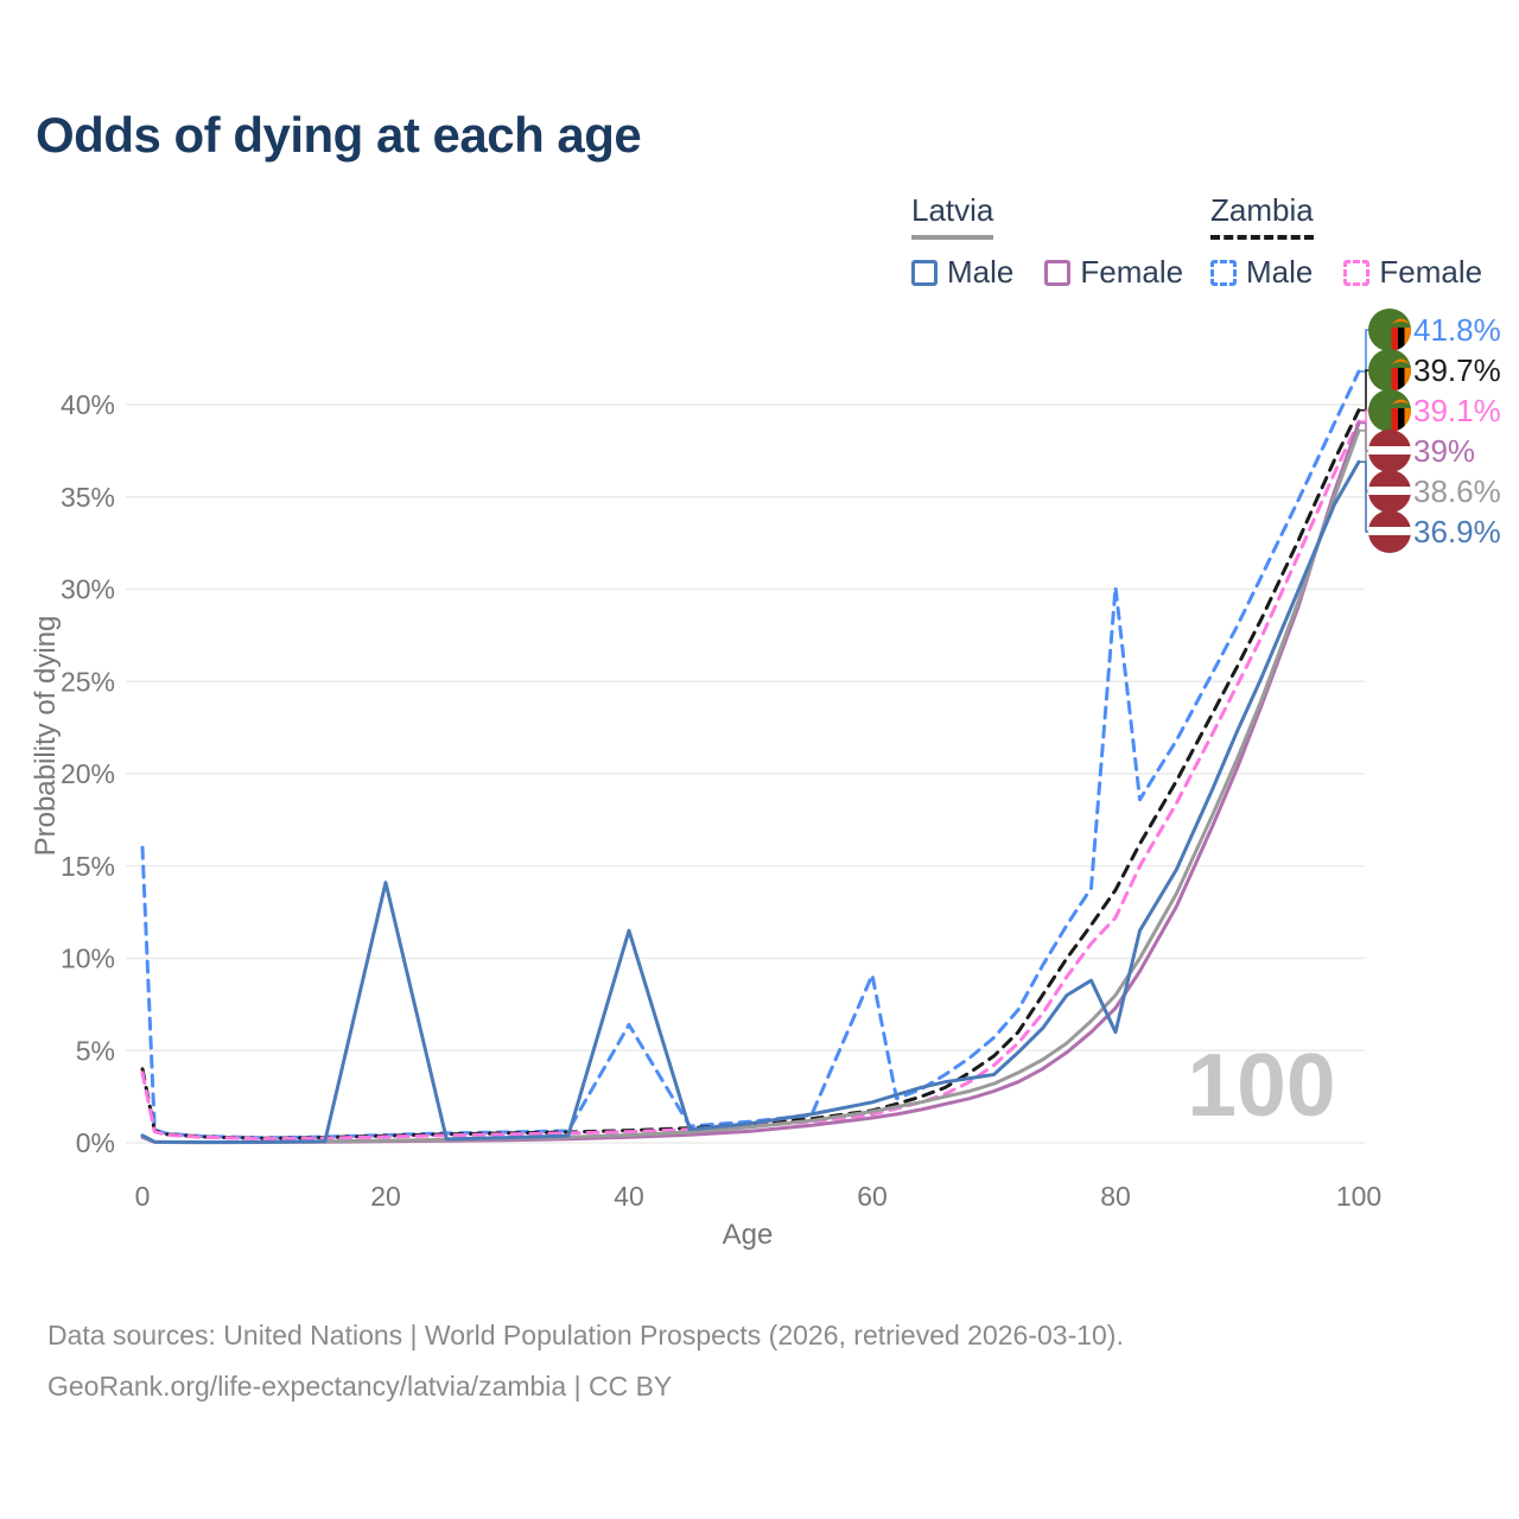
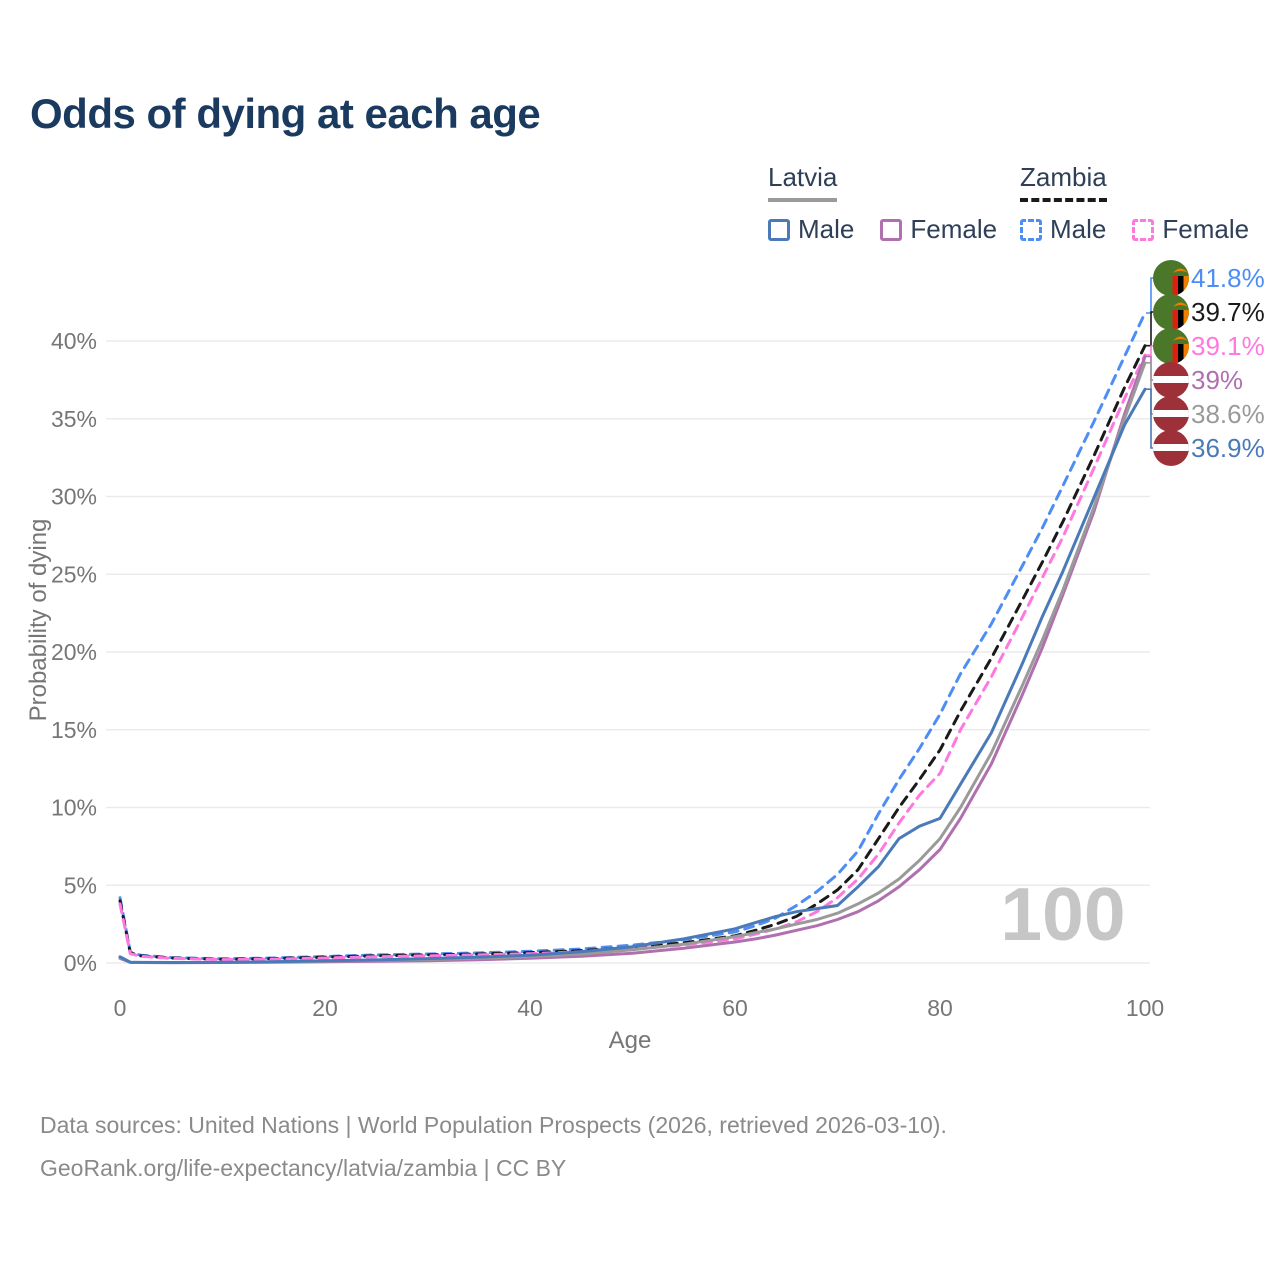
Zambia Male/0: 16.0% -> 4.2%
Latvia Male/20: 14.1% -> 0.1%
Zambia Male/40: 6.4% -> 0.8%
Latvia Male/40: 11.5% -> 0.5%
Zambia Male/60: 9.1% -> 2.0%
Zambia Male/80: 30.1% -> 16.0%
Latvia Male/80: 6.0% -> 9.3%
